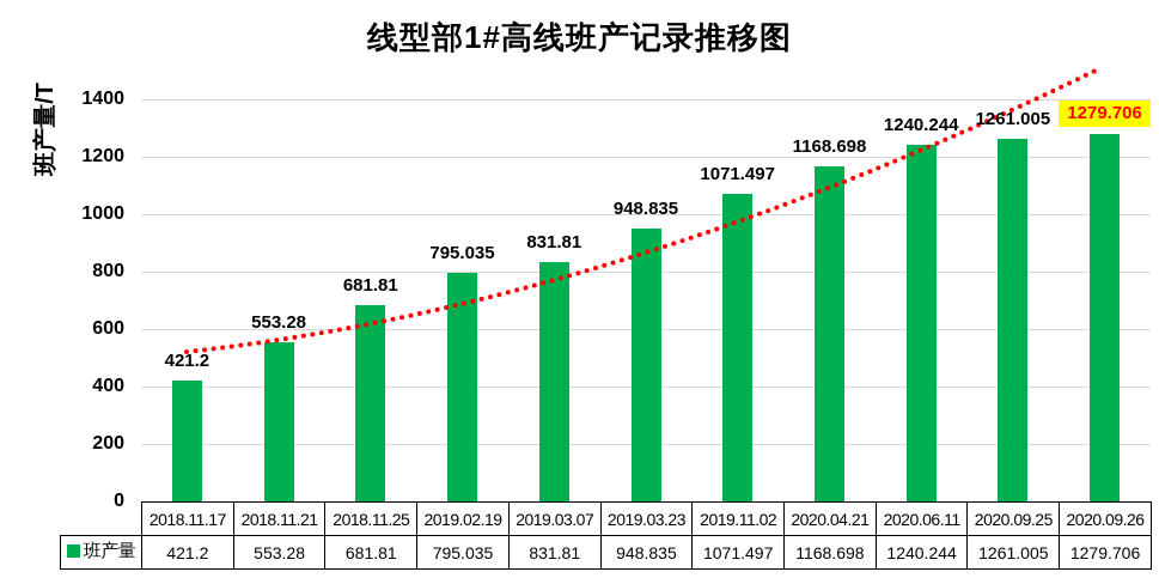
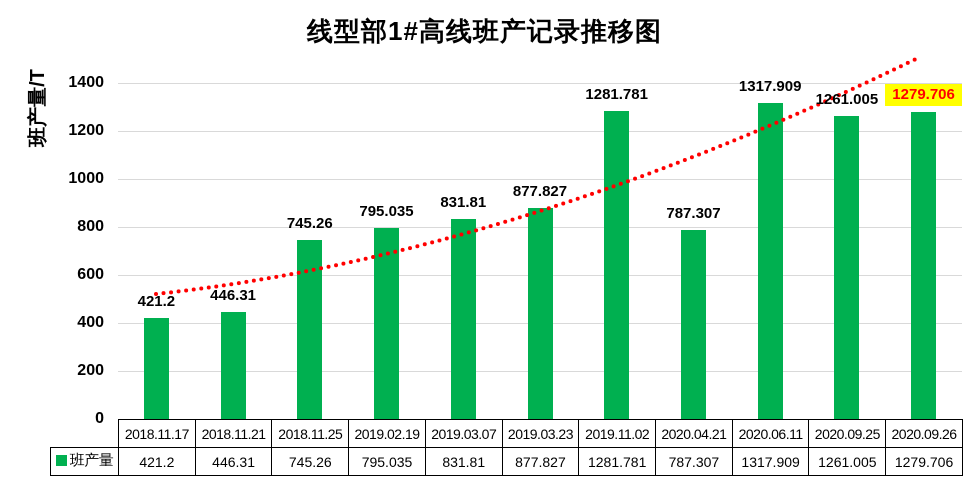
2018.11.21: 553.28 -> 446.31
2018.11.25: 681.81 -> 745.26
2019.03.23: 948.835 -> 877.827
2019.11.02: 1071.497 -> 1281.781
2020.04.21: 1168.698 -> 787.307
2020.06.11: 1240.244 -> 1317.909
